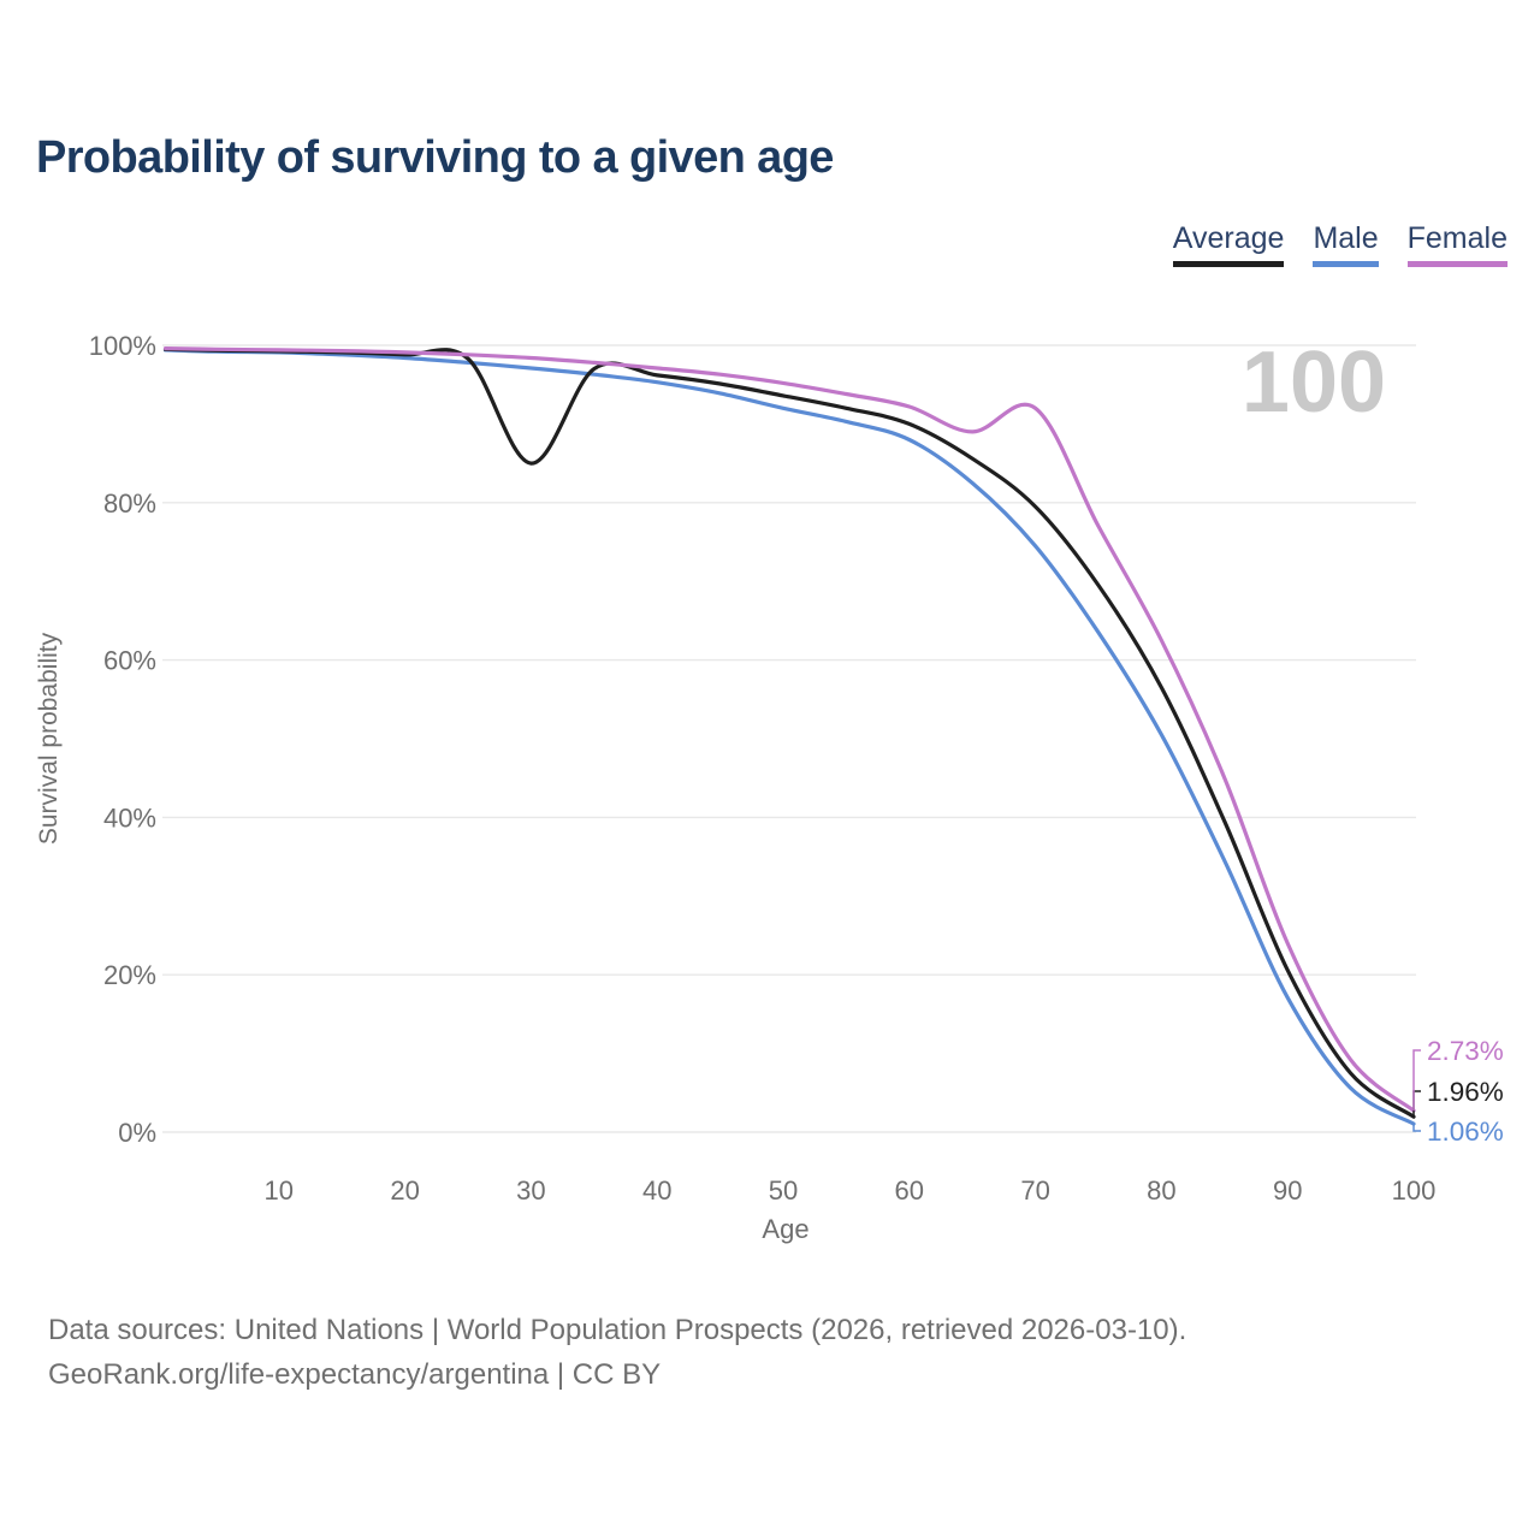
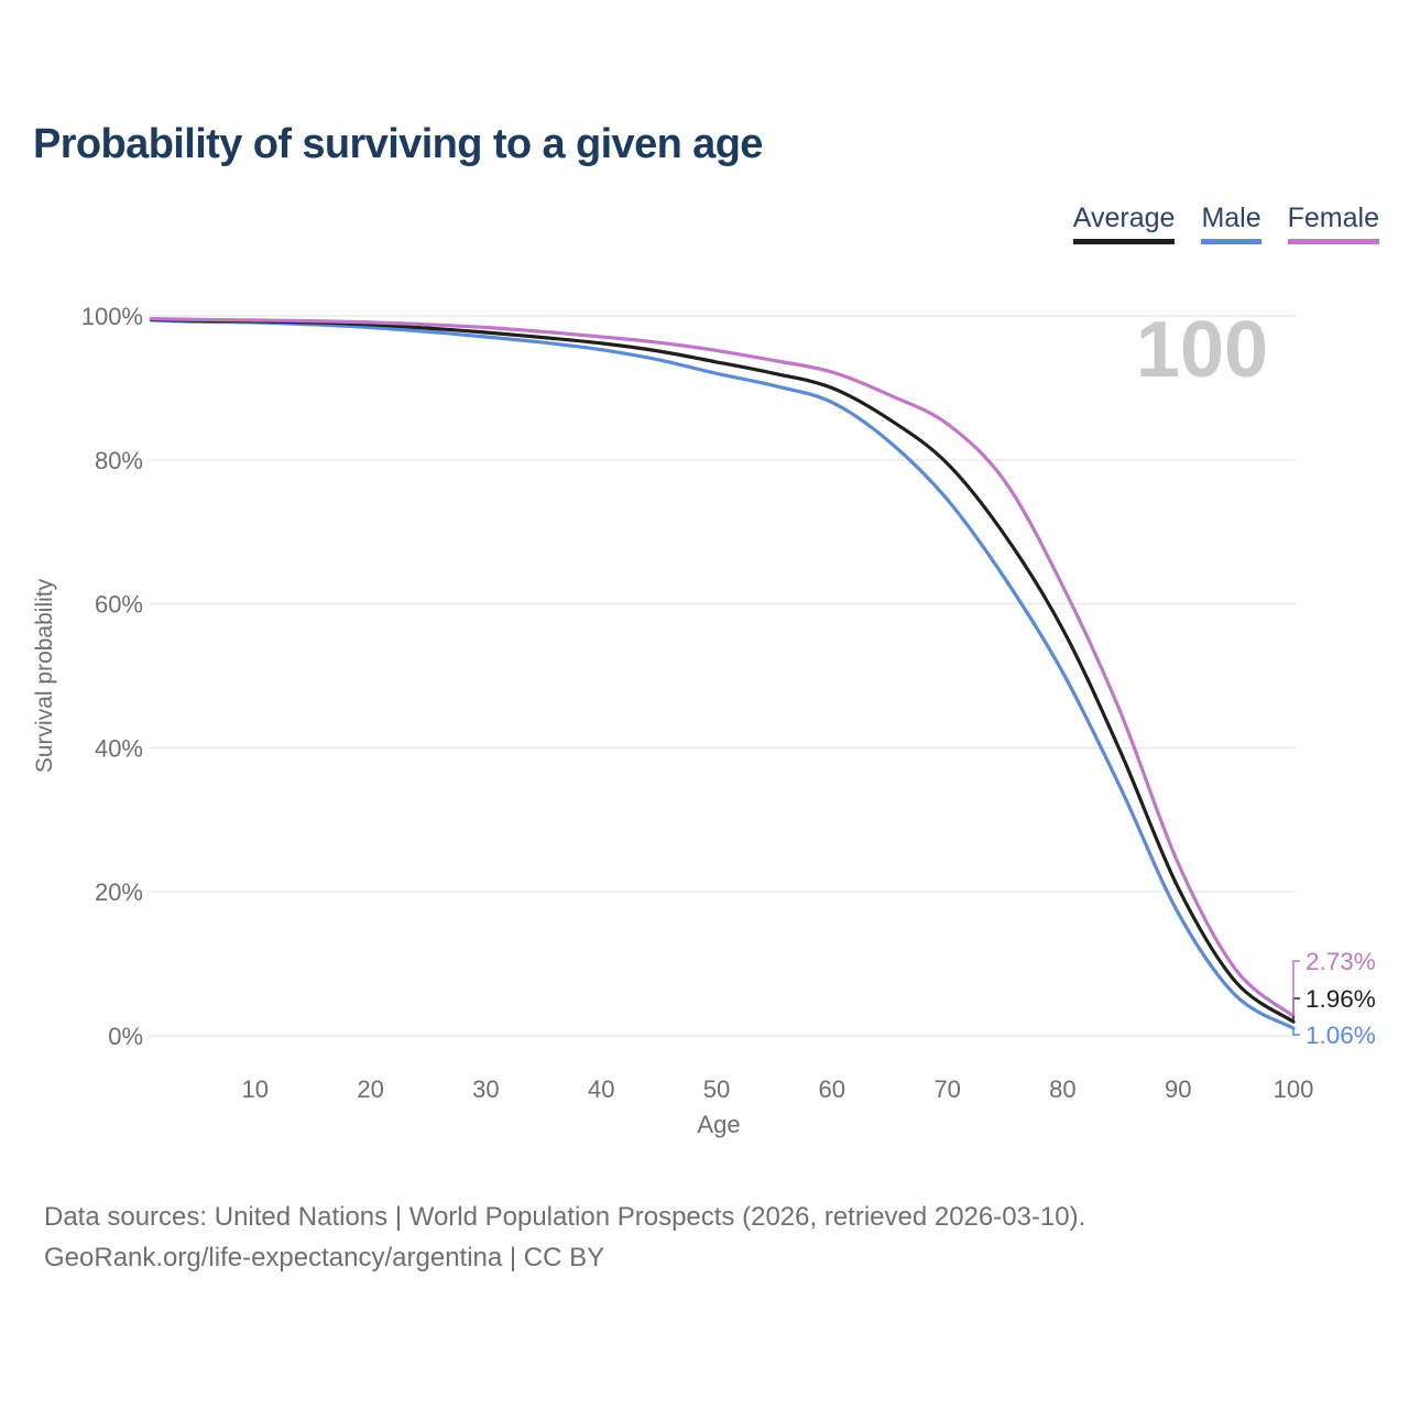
Average/30: 85% -> 98%
Female/70: 92% -> 85%
